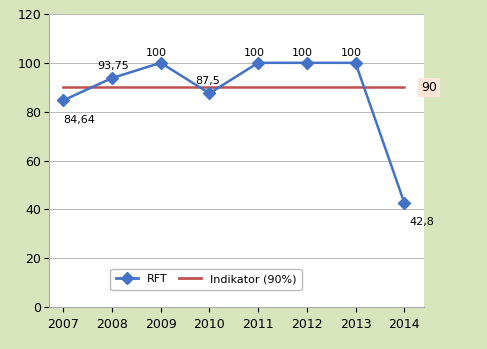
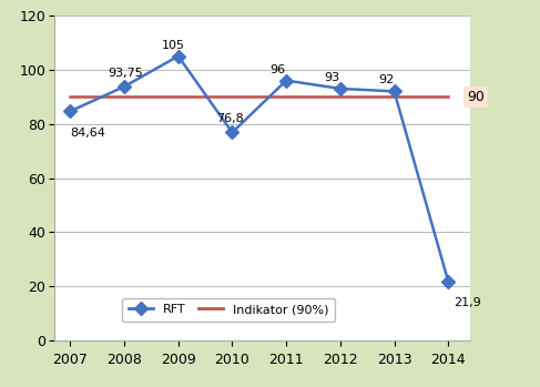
2009: 100 -> 105
2010: 87,5 -> 76,8
2011: 100 -> 96
2012: 100 -> 93
2013: 100 -> 92
2014: 42,8 -> 21,9
